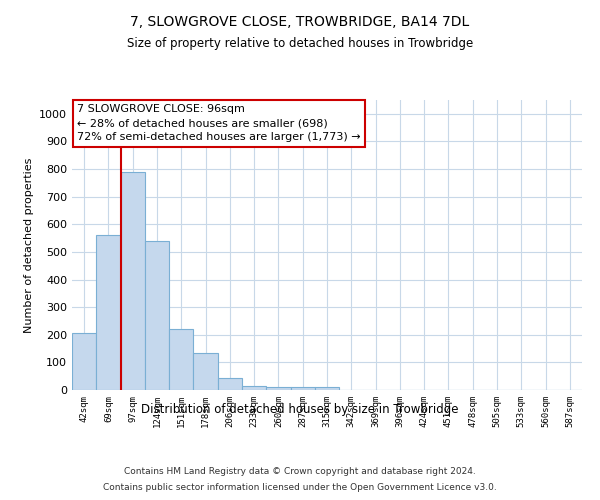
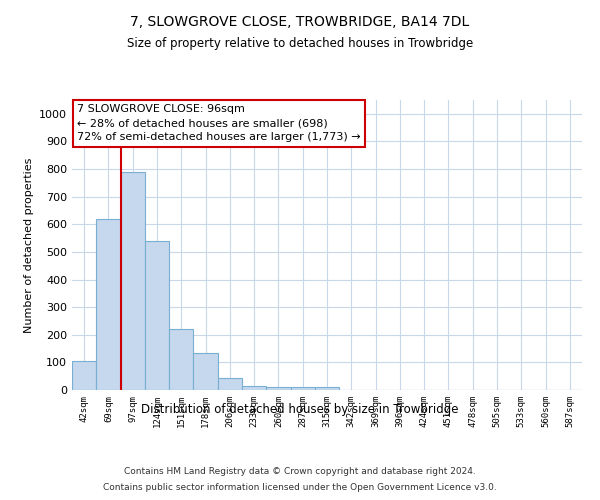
42sqm: 205 -> 105
69sqm: 560 -> 620
